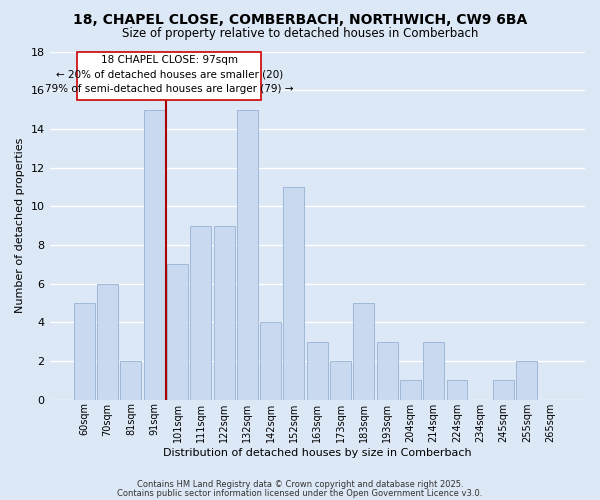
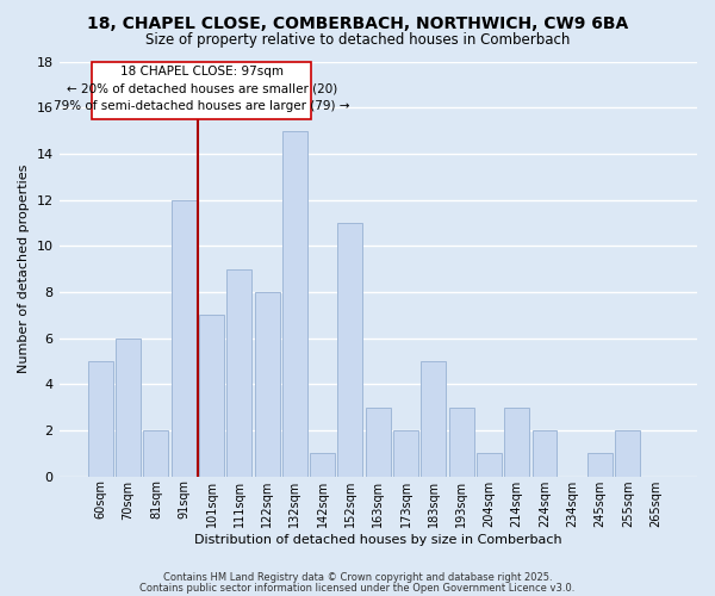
91sqm: 15 -> 12
122sqm: 9 -> 8
142sqm: 4 -> 1
224sqm: 1 -> 2
